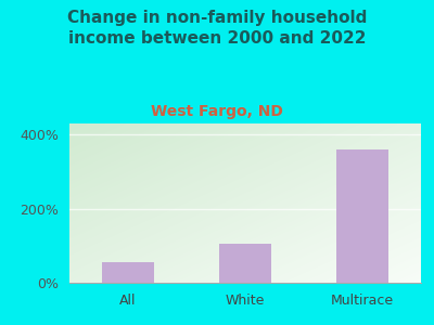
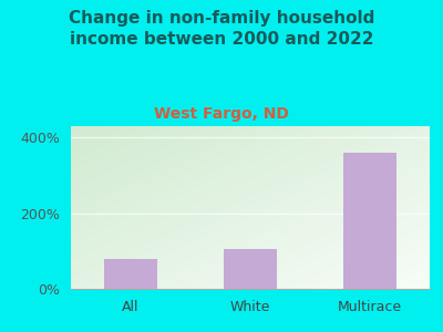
All: 55% -> 80%
